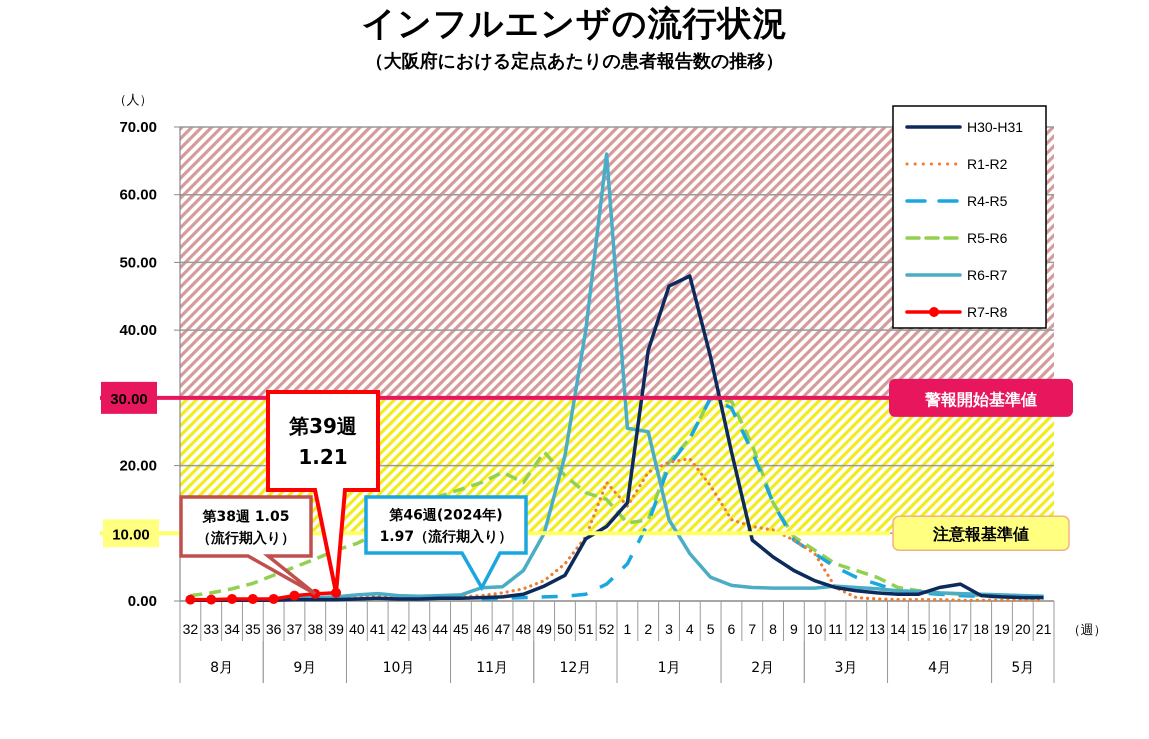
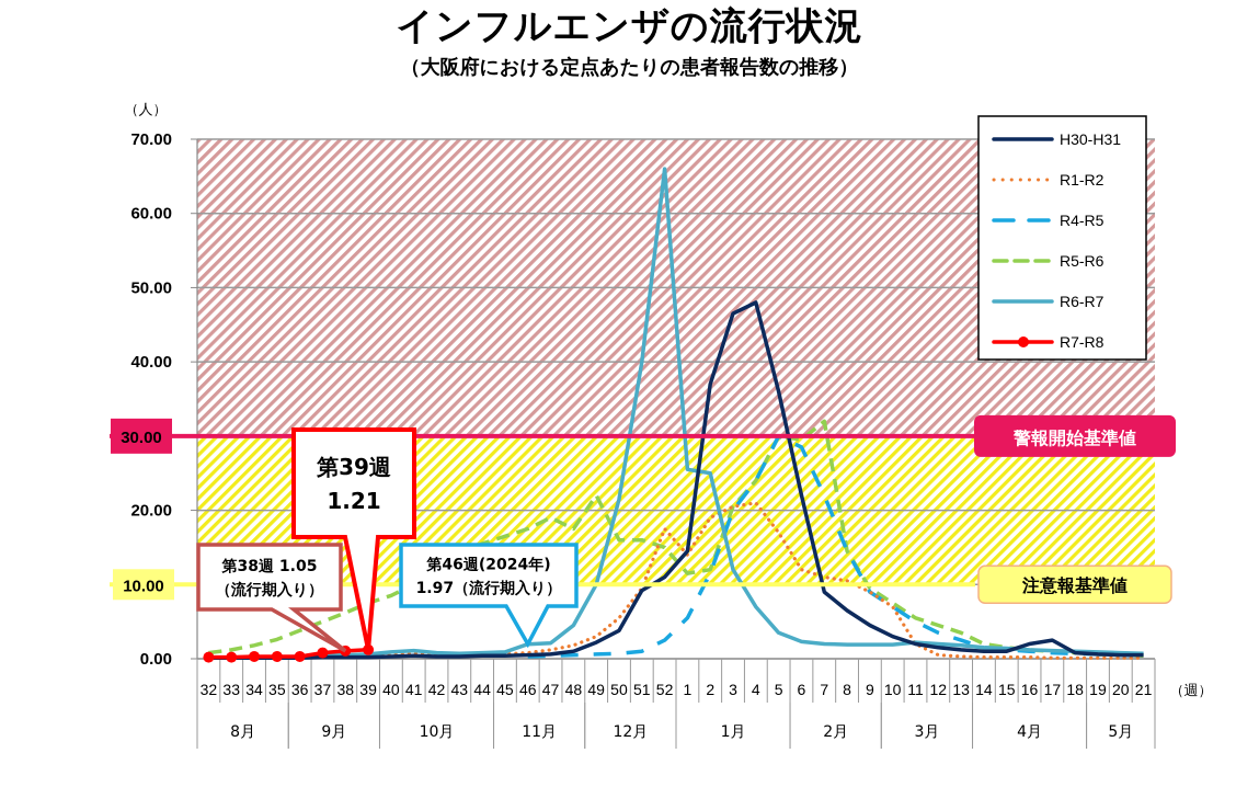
R5-R6/50: 18 -> 16
R5-R6/7: 23 -> 32
